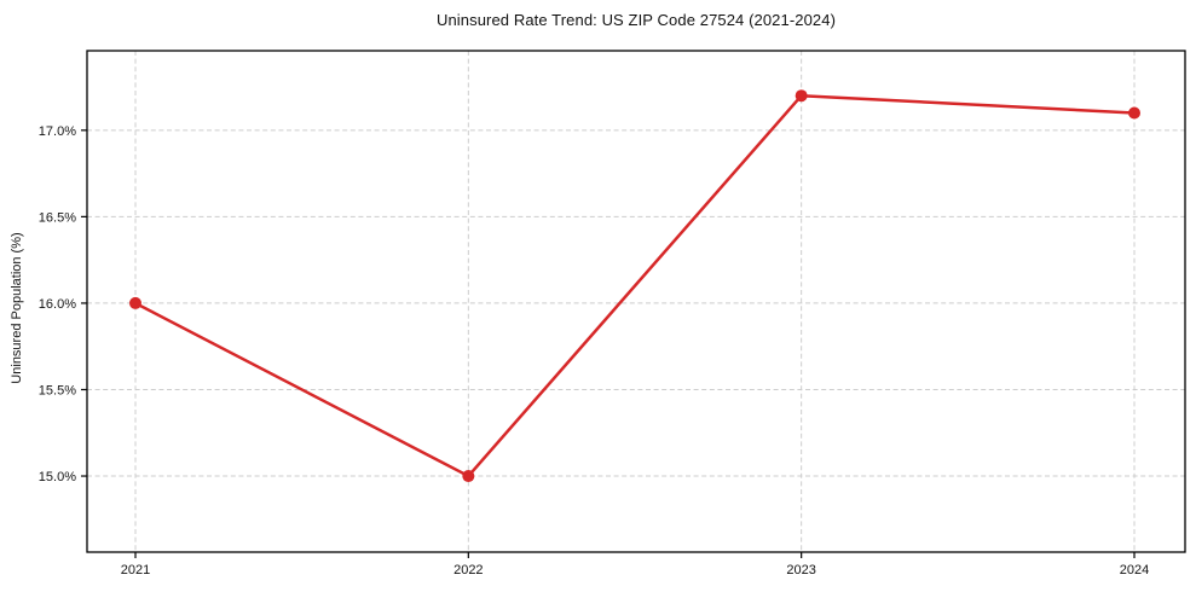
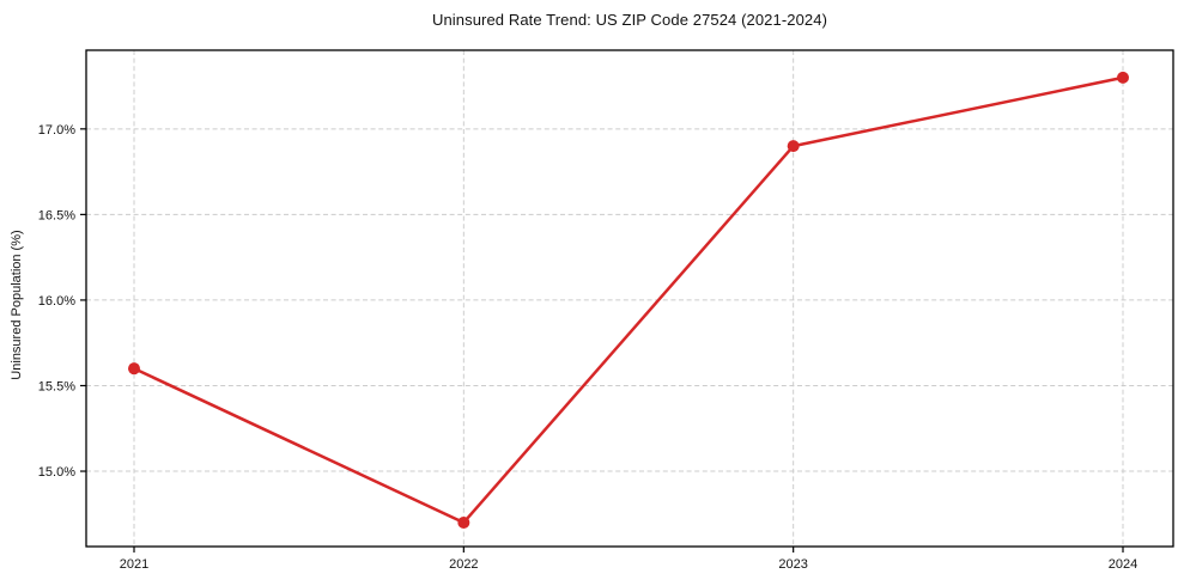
2021: 16.0% -> 15.6%
2022: 15.0% -> 14.7%
2023: 17.2% -> 16.9%
2024: 17.1% -> 17.3%
